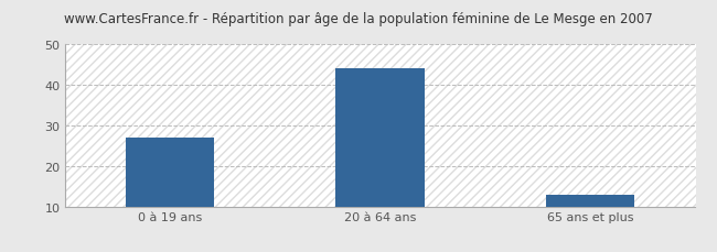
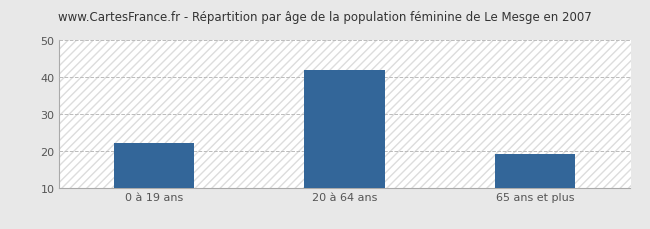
0 à 19 ans: 27 -> 22
20 à 64 ans: 44 -> 42
65 ans et plus: 13 -> 19
